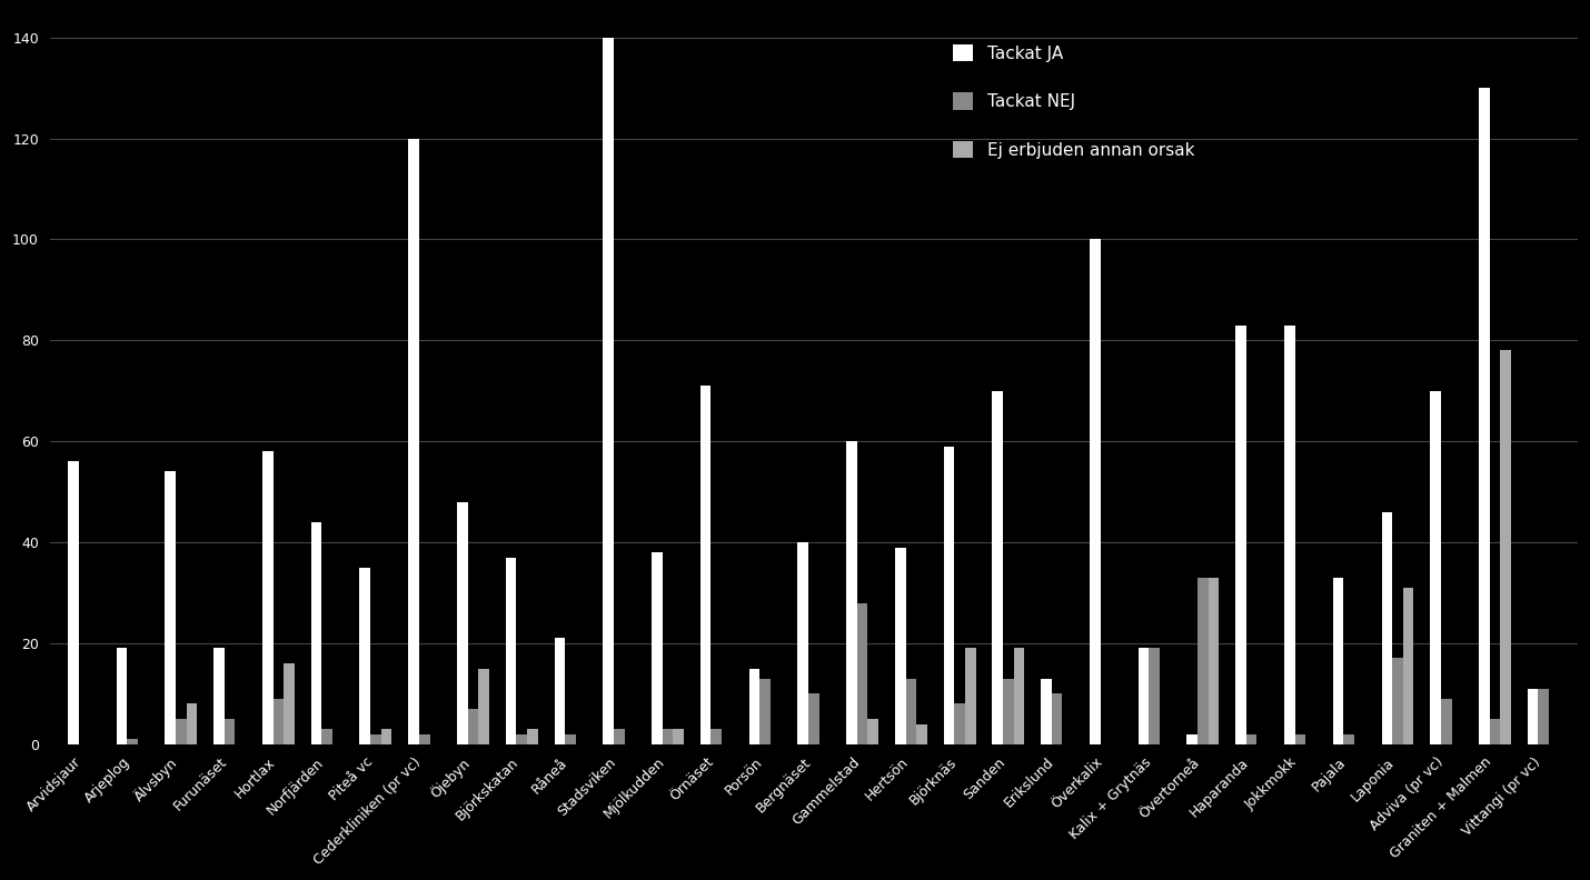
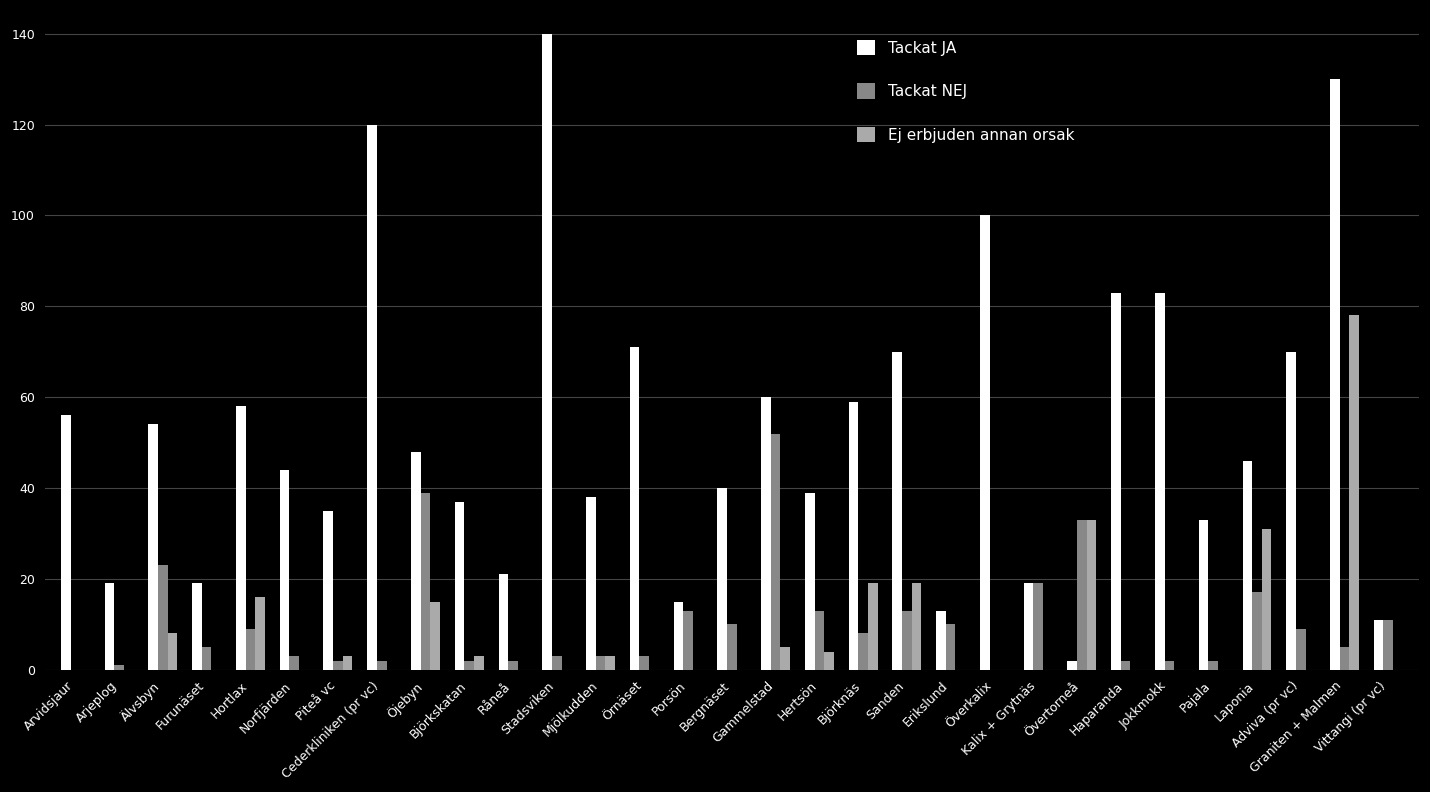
Tackat NEJ/Älvsbyn: 5 -> 23
Tackat NEJ/Öjebyn: 7 -> 39
Tackat NEJ/Gammelstad: 28 -> 52
